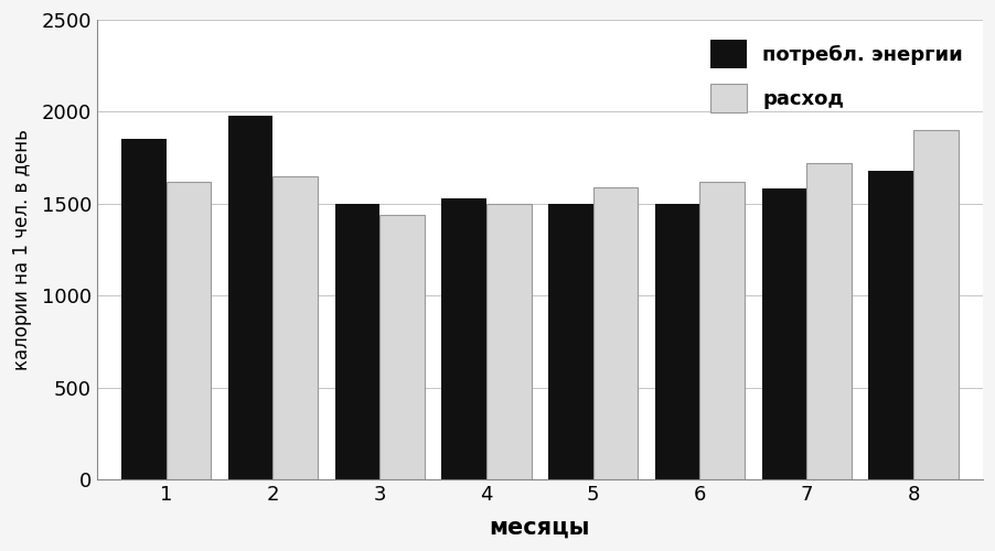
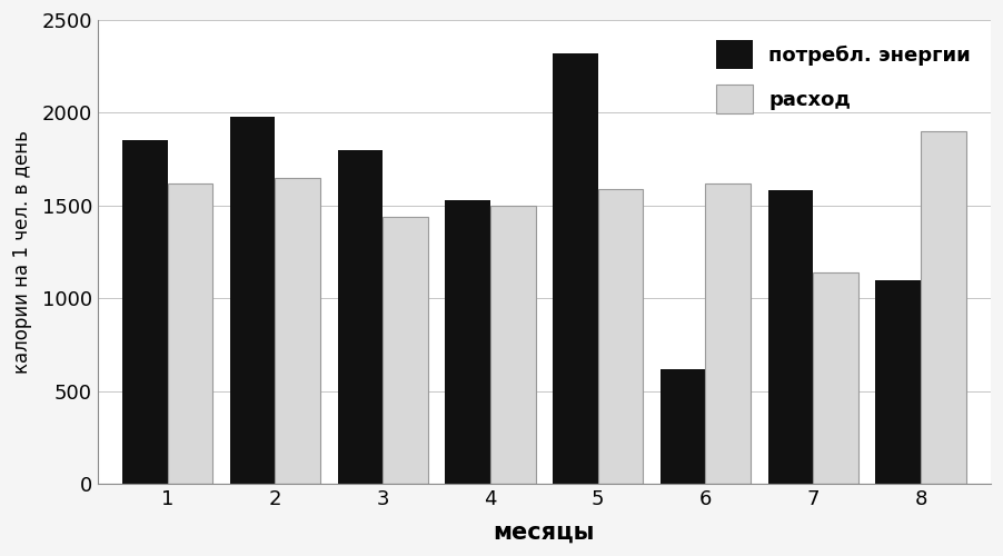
потребл. энергии/3: 1500 -> 1800
потребл. энергии/5: 1500 -> 2320
потребл. энергии/6: 1500 -> 620
расход/7: 1720 -> 1140
потребл. энергии/8: 1680 -> 1100
